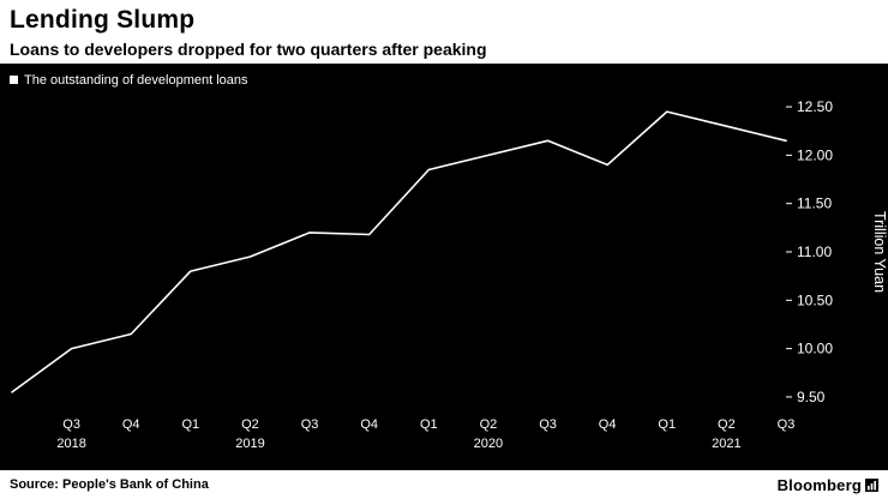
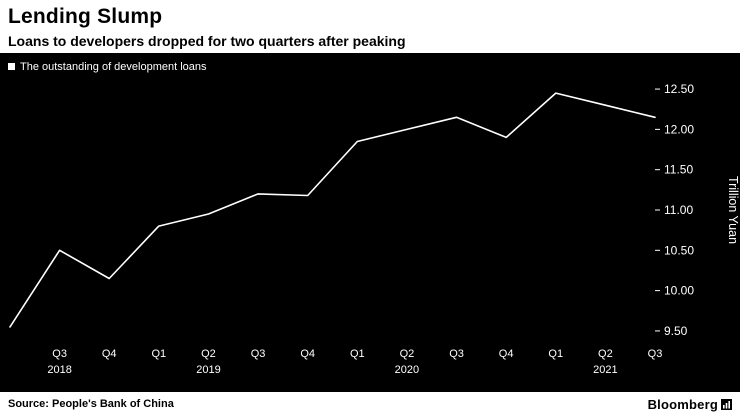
Q3 2018: 10.0 -> 10.5
